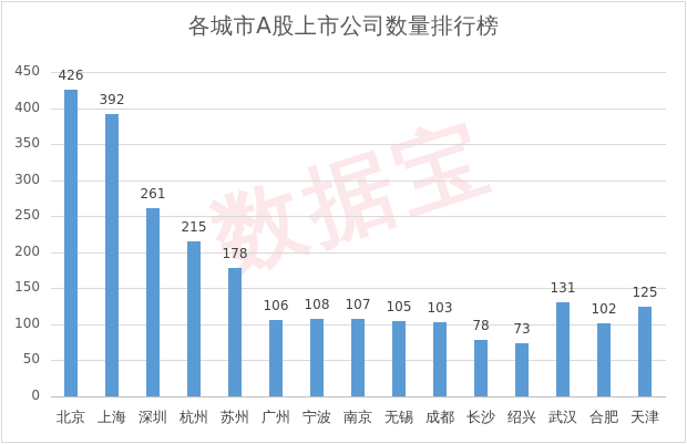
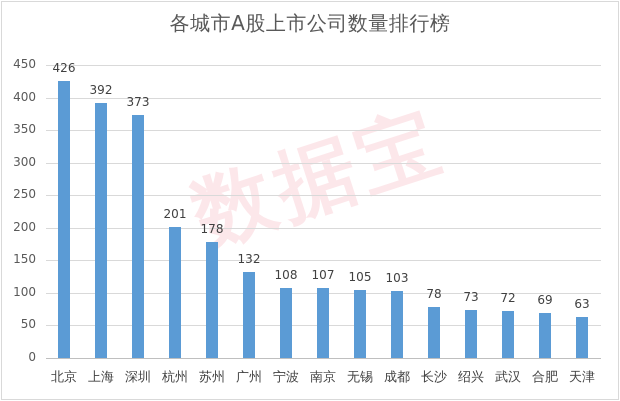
深圳: 261 -> 373
杭州: 215 -> 201
广州: 106 -> 132
武汉: 131 -> 72
合肥: 102 -> 69
天津: 125 -> 63
